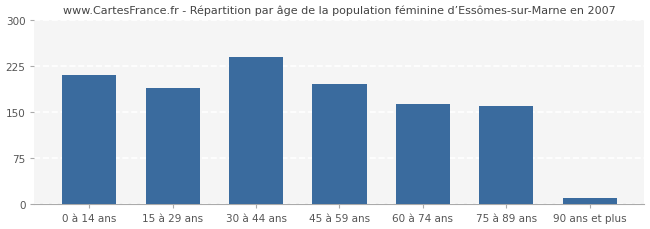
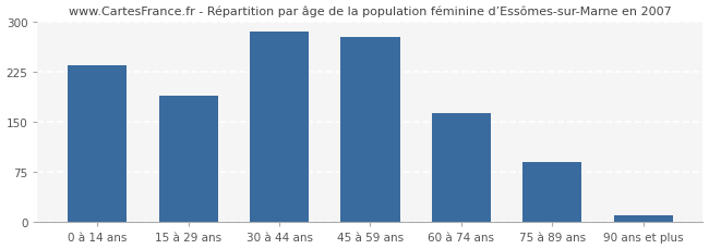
0 à 14 ans: 210 -> 235
30 à 44 ans: 240 -> 285
45 à 59 ans: 196 -> 278
75 à 89 ans: 160 -> 90
